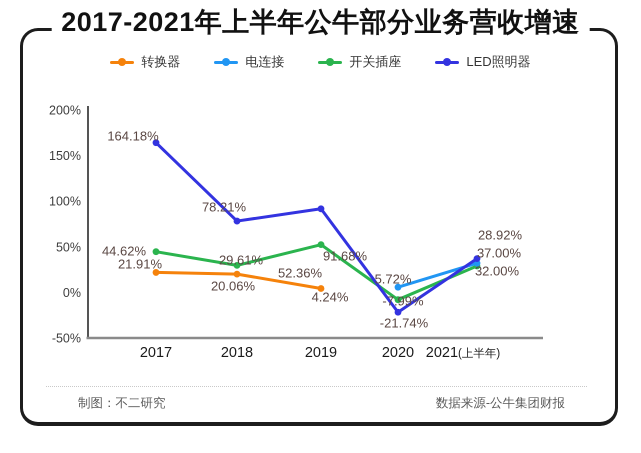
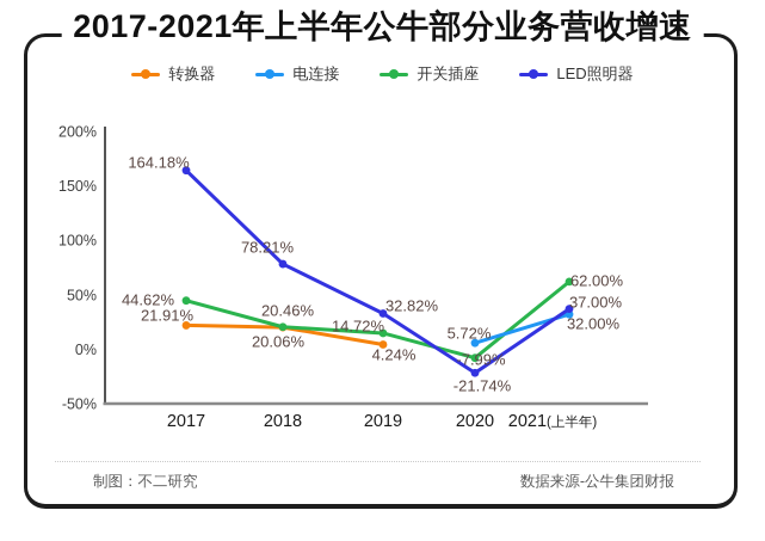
开关插座/2018: 29.61% -> 20.46%
开关插座/2019: 52.36% -> 14.72%
LED照明器/2019: 91.68% -> 32.82%
开关插座/2021(上半年): 28.92% -> 62.00%
